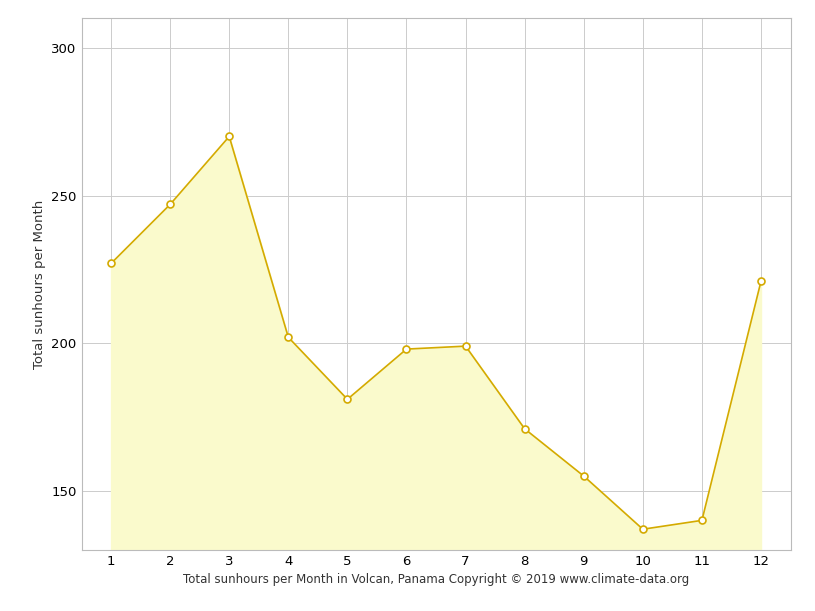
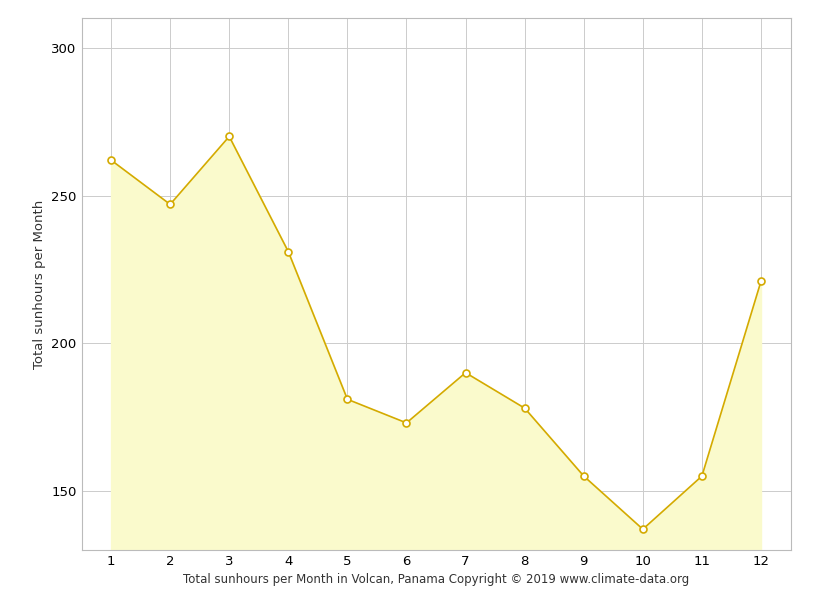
1: 227 -> 262
4: 202 -> 231
6: 198 -> 173
7: 199 -> 190
8: 171 -> 178
11: 140 -> 155
